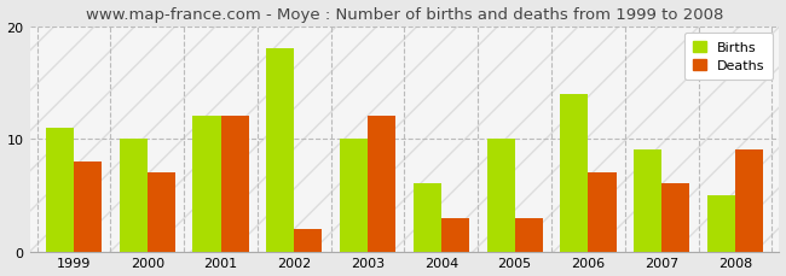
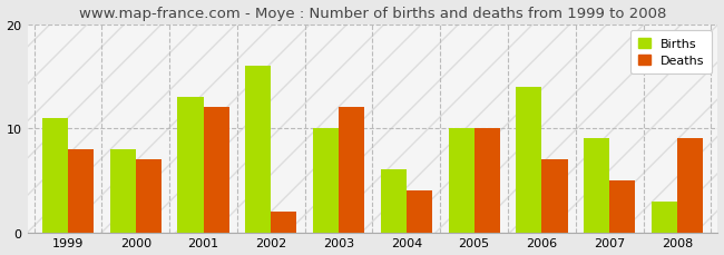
Births/2000: 10 -> 8
Births/2001: 12 -> 13
Births/2002: 18 -> 16
Deaths/2004: 3 -> 4
Deaths/2005: 3 -> 10
Deaths/2007: 6 -> 5
Births/2008: 5 -> 3
